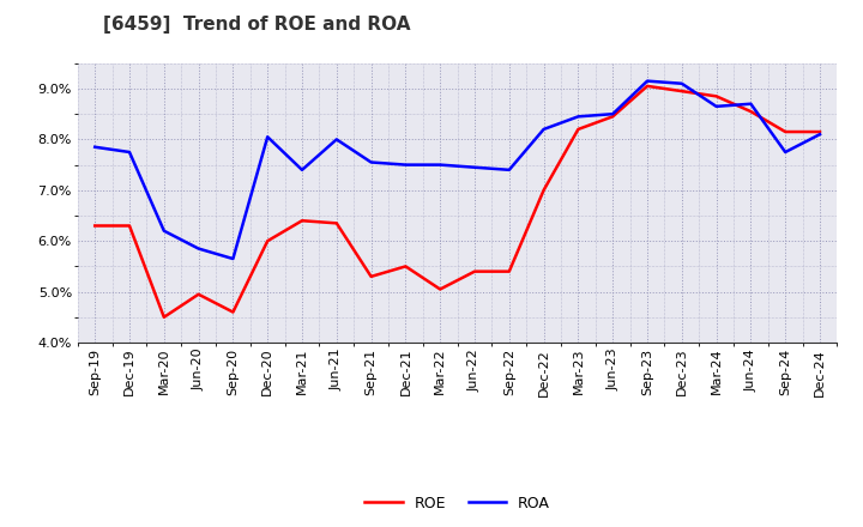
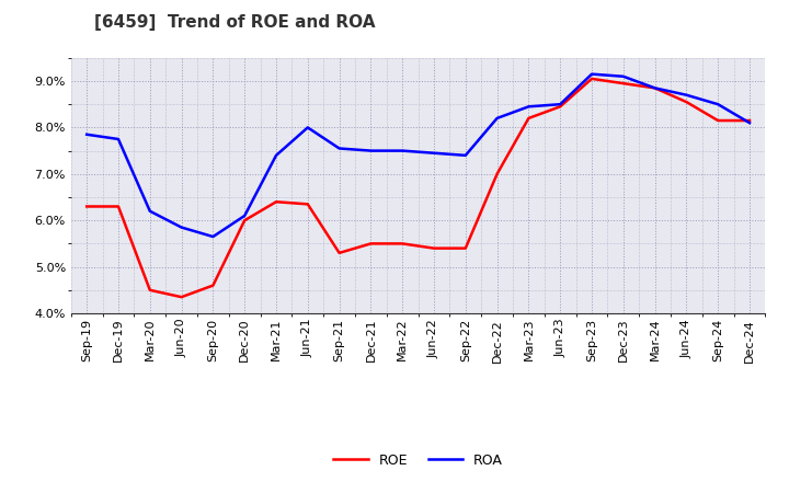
ROE/Jun-20: 4.95% -> 4.35%
ROA/Dec-20: 8.05% -> 6.10%
ROE/Mar-22: 5.05% -> 5.50%
ROA/Mar-24: 8.65% -> 8.85%
ROA/Sep-24: 7.75% -> 8.50%
